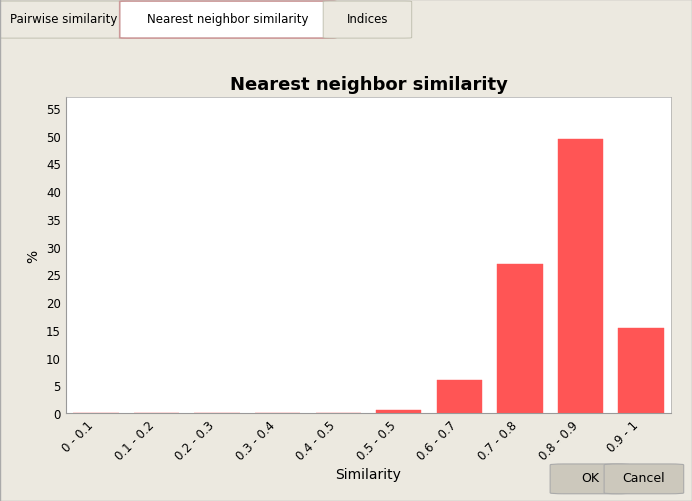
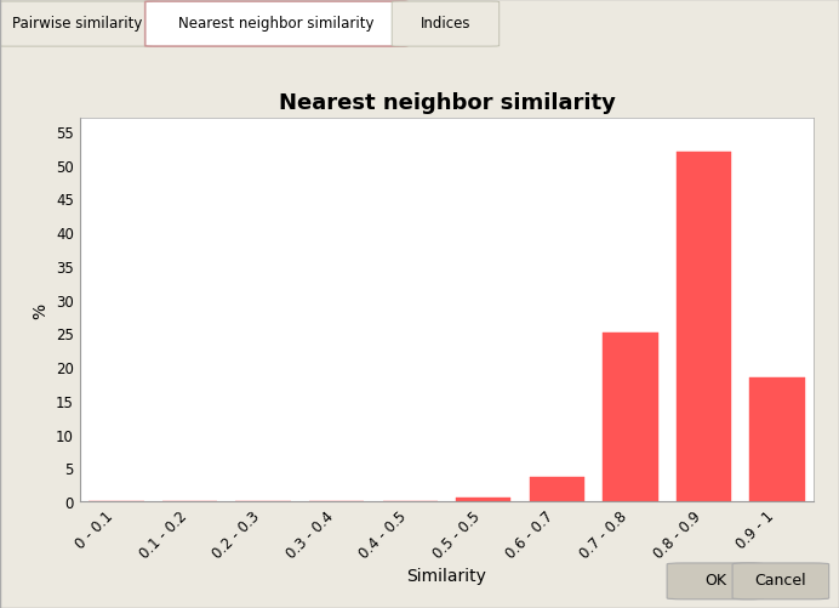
0.6 - 0.7: 6.0 -> 3.7
0.7 - 0.8: 26.8 -> 25.0
0.8 - 0.9: 49.4 -> 52.0
0.9 - 1: 15.4 -> 18.5
